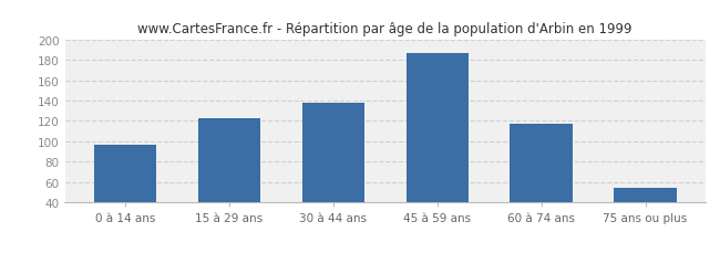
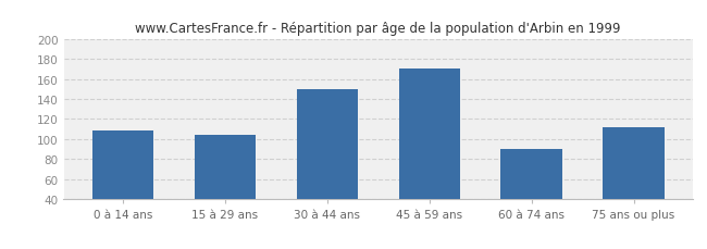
0 à 14 ans: 97 -> 108
15 à 29 ans: 123 -> 104
30 à 44 ans: 138 -> 150
45 à 59 ans: 187 -> 170
60 à 74 ans: 117 -> 90
75 ans ou plus: 54 -> 112
